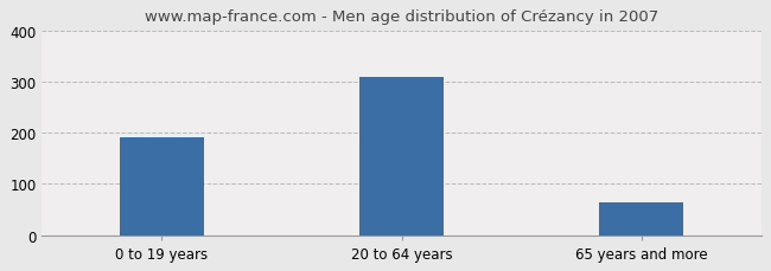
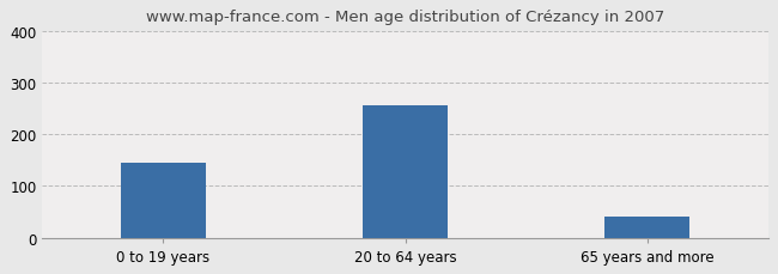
0 to 19 years: 190 -> 145
20 to 64 years: 308 -> 255
65 years and more: 65 -> 40
